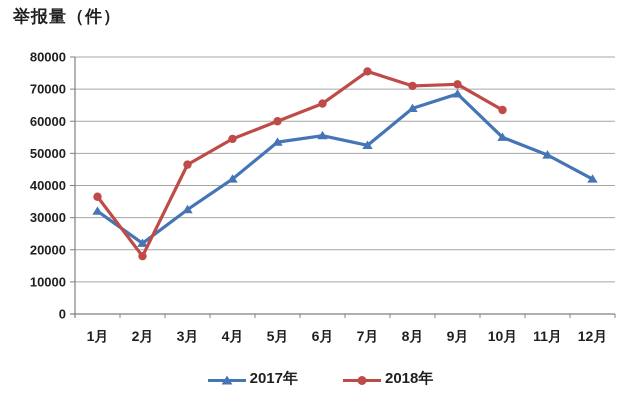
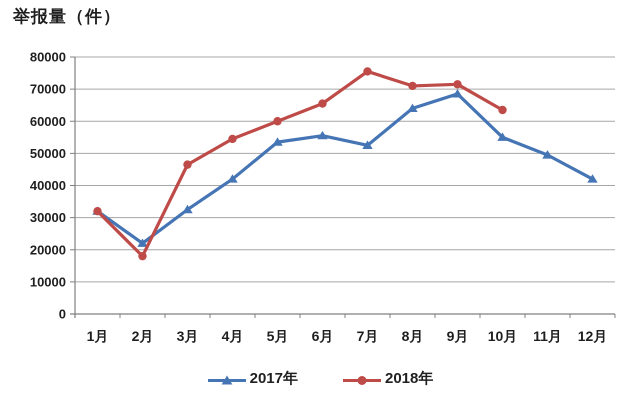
2018年/1月: 36000 -> 32000
